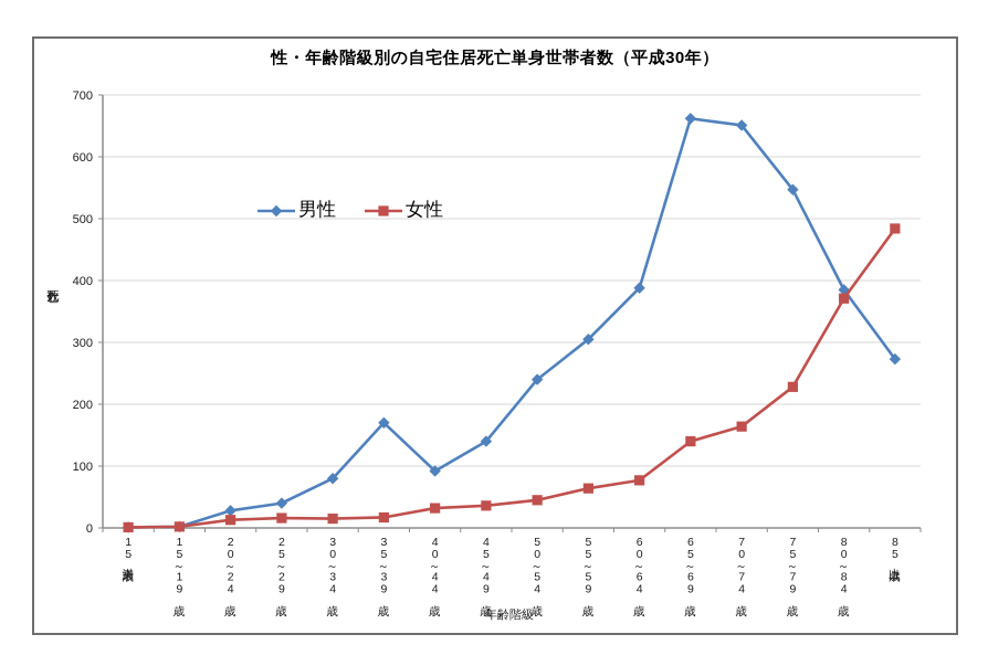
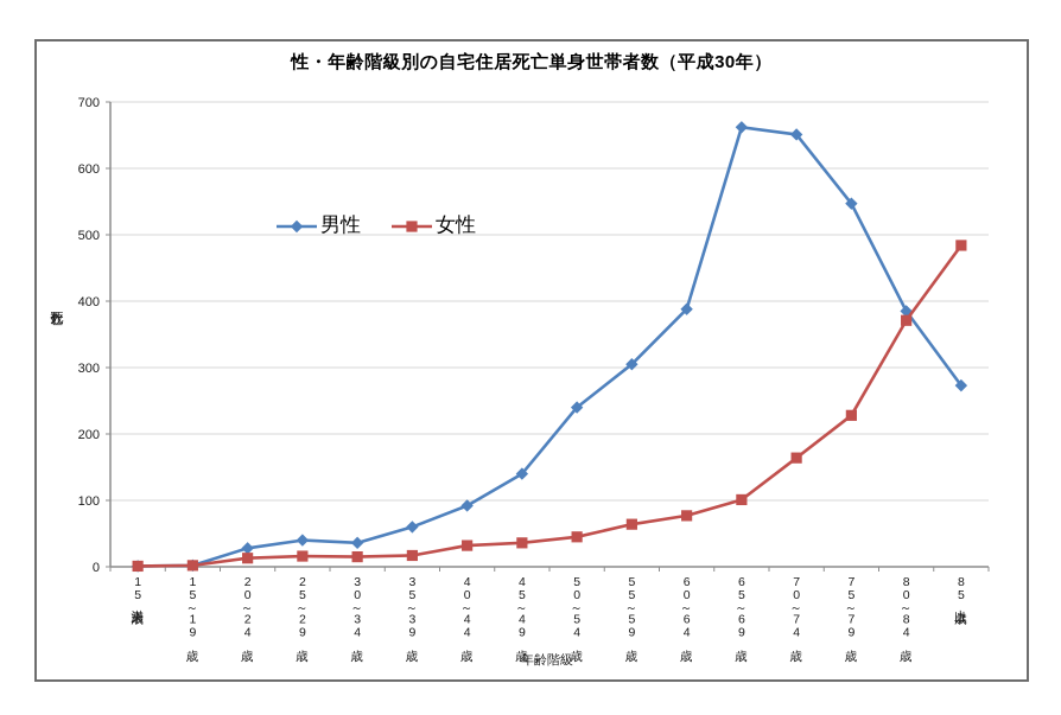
男性/30～34歳: 80 -> 40
男性/35～39歳: 170 -> 60
女性/65～69歳: 140 -> 100
